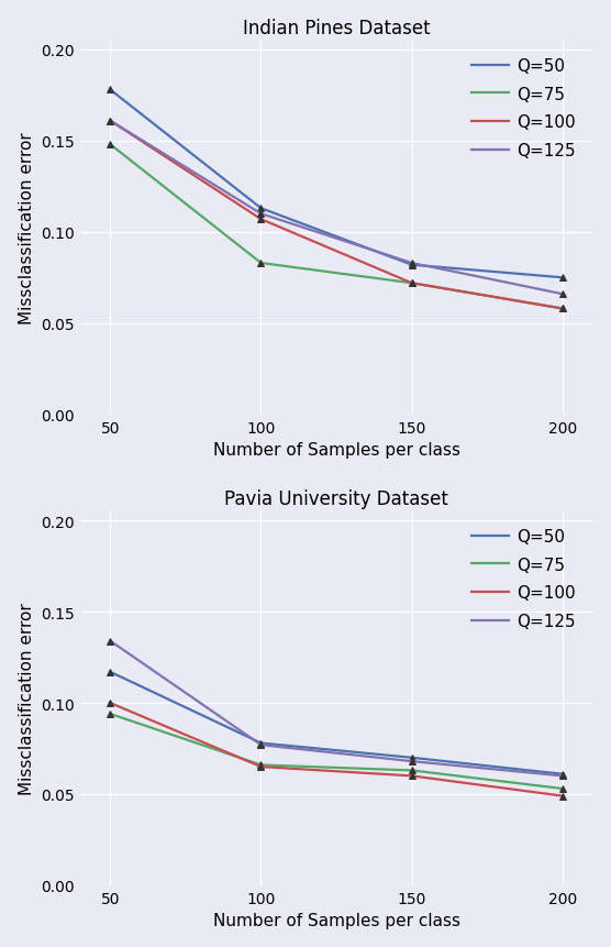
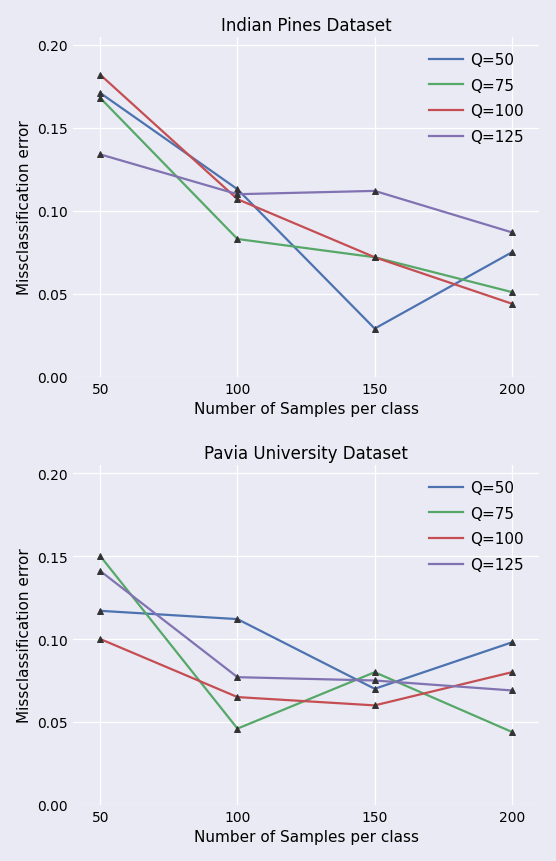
Indian Pines Dataset/Q=50/50: 0.178 -> 0.171
Indian Pines Dataset/Q=75/50: 0.148 -> 0.168
Indian Pines Dataset/Q=100/50: 0.161 -> 0.182
Indian Pines Dataset/Q=125/50: 0.161 -> 0.134
Indian Pines Dataset/Q=50/150: 0.082 -> 0.029
Indian Pines Dataset/Q=125/150: 0.083 -> 0.112
Indian Pines Dataset/Q=75/200: 0.058 -> 0.051
Indian Pines Dataset/Q=100/200: 0.058 -> 0.044
Indian Pines Dataset/Q=125/200: 0.066 -> 0.087
Pavia University Dataset/Q=75/50: 0.094 -> 0.150
Pavia University Dataset/Q=125/50: 0.134 -> 0.141
Pavia University Dataset/Q=50/100: 0.078 -> 0.112
Pavia University Dataset/Q=75/100: 0.066 -> 0.046
Pavia University Dataset/Q=75/150: 0.063 -> 0.080
Pavia University Dataset/Q=125/150: 0.068 -> 0.075
Pavia University Dataset/Q=50/200: 0.061 -> 0.098
Pavia University Dataset/Q=75/200: 0.053 -> 0.044
Pavia University Dataset/Q=100/200: 0.049 -> 0.080
Pavia University Dataset/Q=125/200: 0.060 -> 0.069
